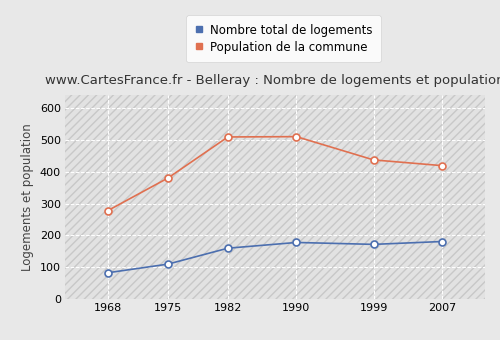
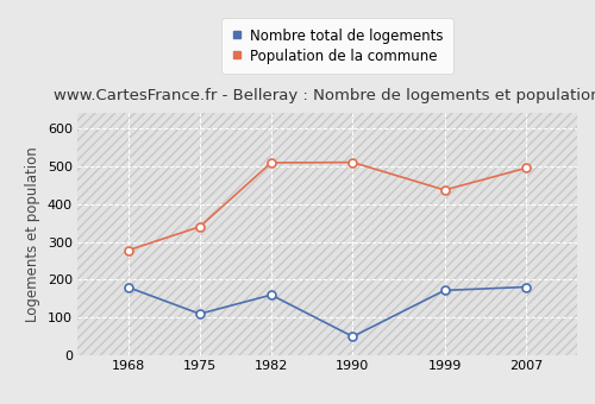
Nombre total de logements/1968: 83 -> 180
Population de la commune/1975: 380 -> 340
Nombre total de logements/1990: 178 -> 50
Population de la commune/2007: 419 -> 495
